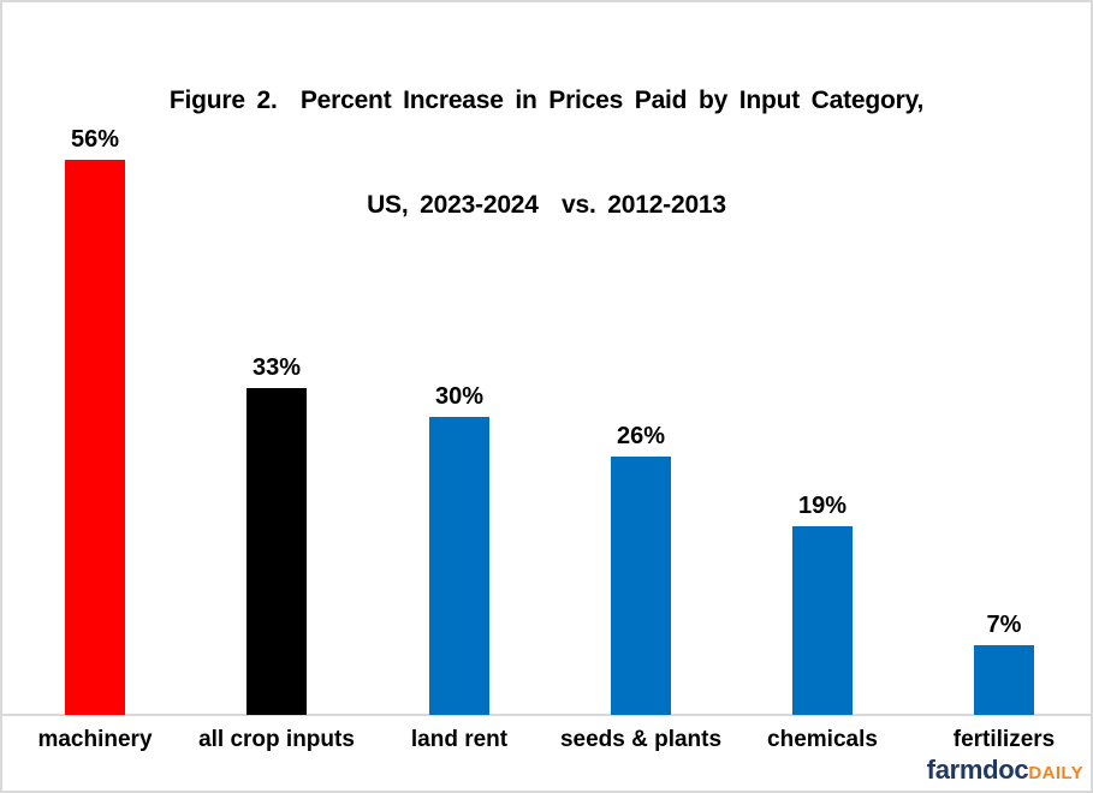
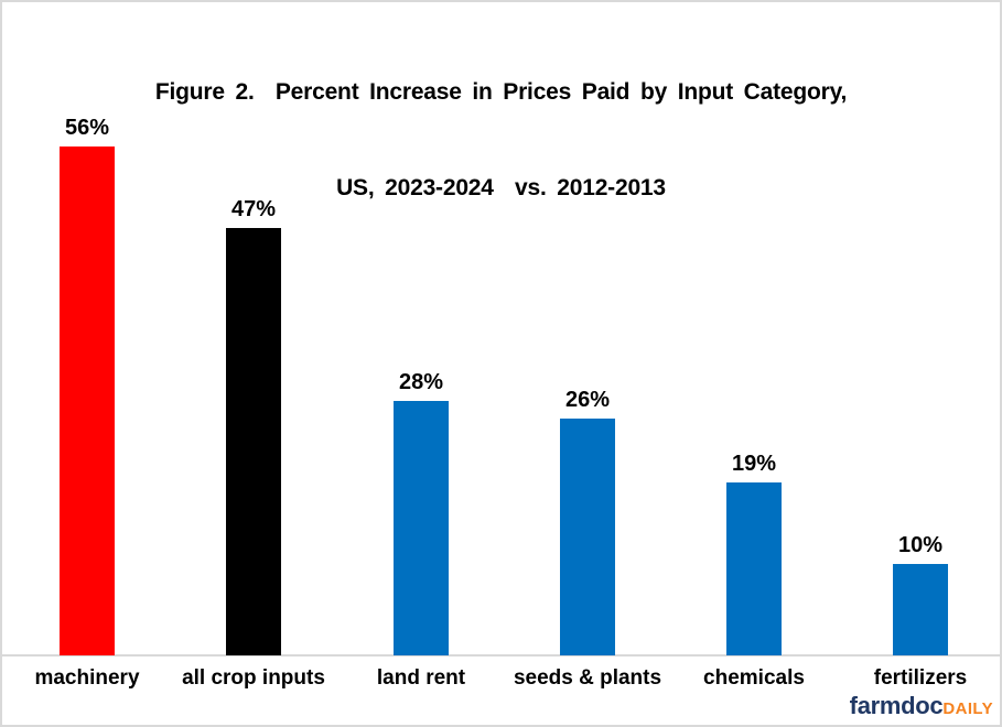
all crop inputs: 33% -> 47%
land rent: 30% -> 28%
fertilizers: 7% -> 10%
